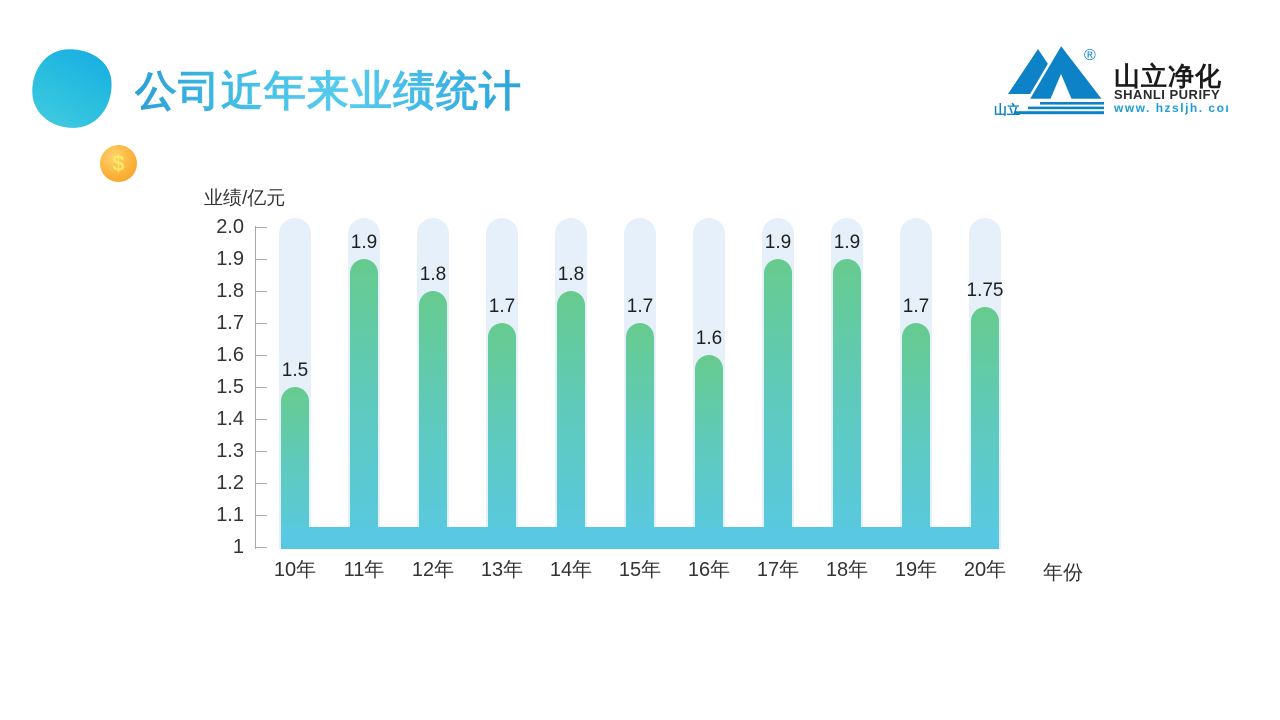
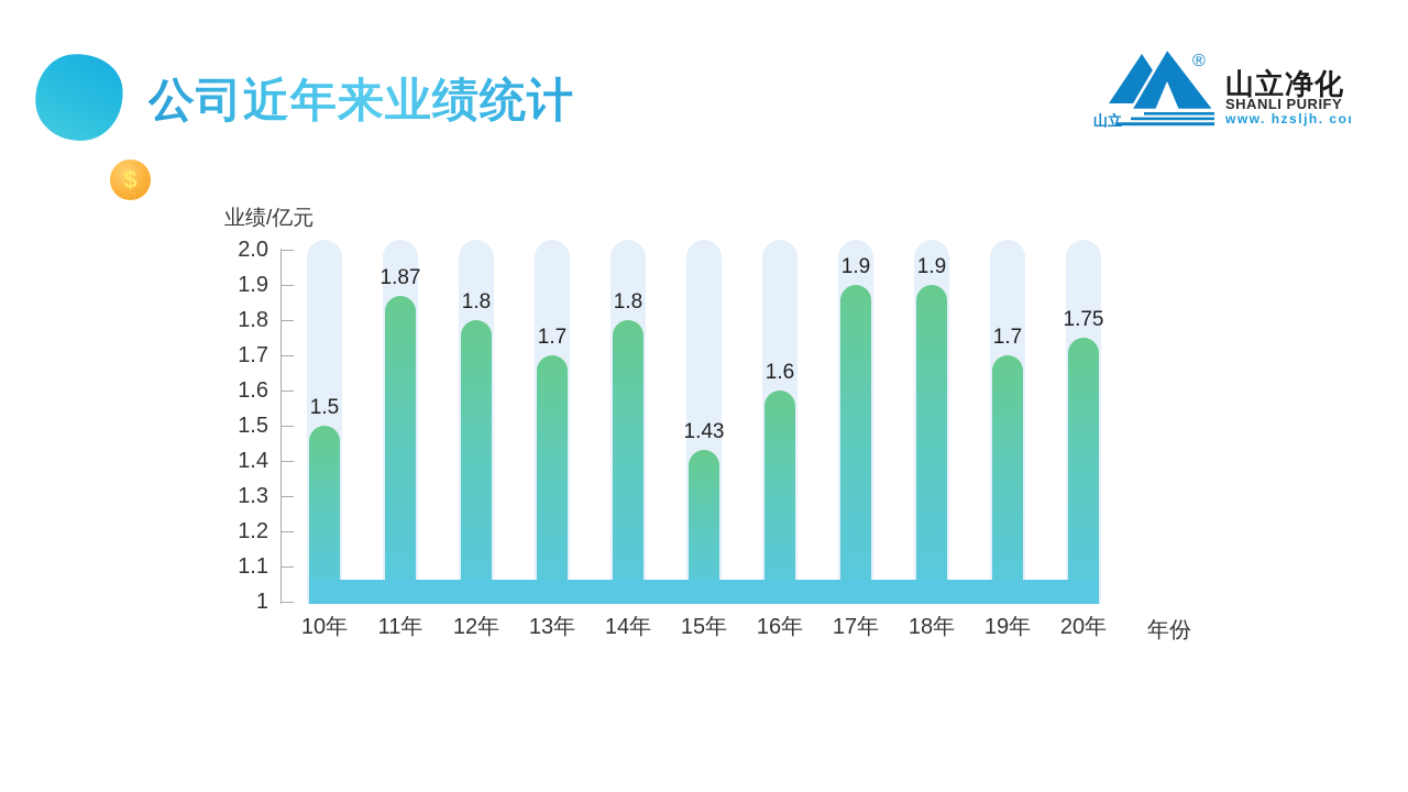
11年: 1.9 -> 1.87
15年: 1.7 -> 1.43
